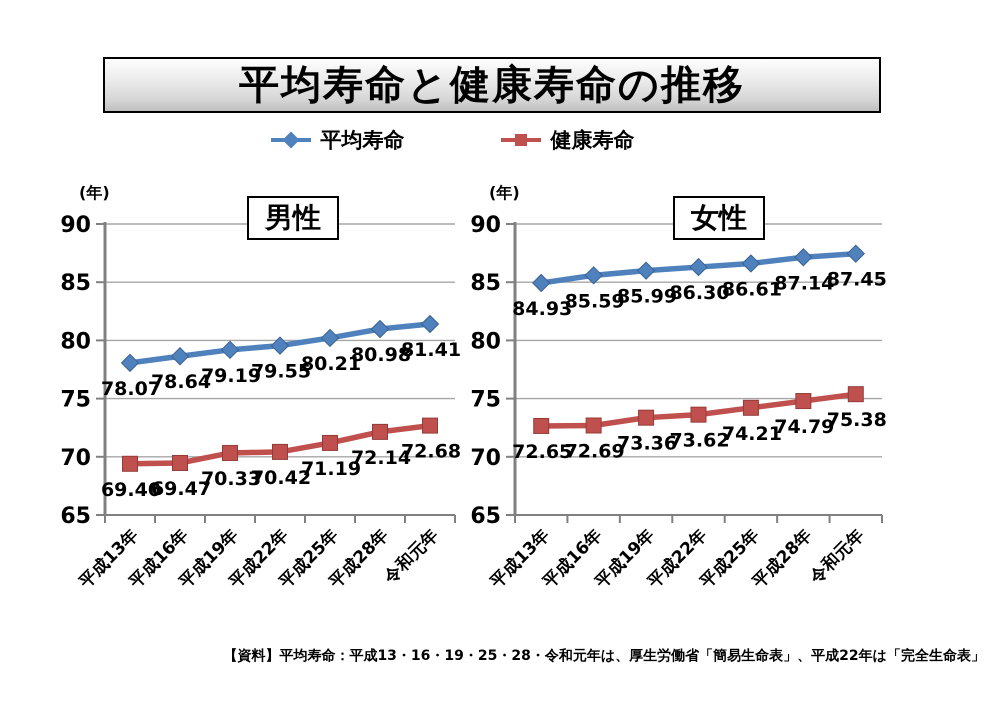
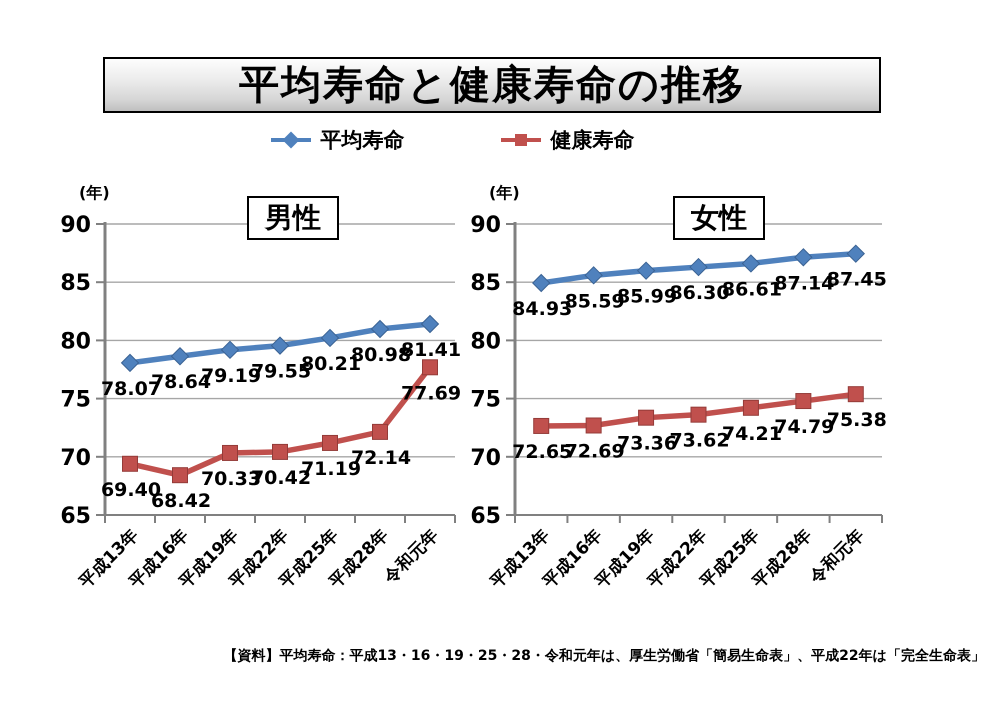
男性/健康寿命/平成16年: 69.47 -> 68.42
男性/健康寿命/令和元年: 72.68 -> 77.69
